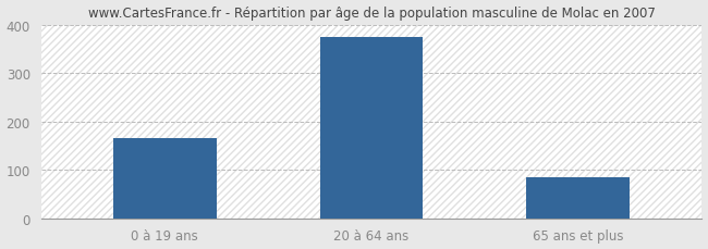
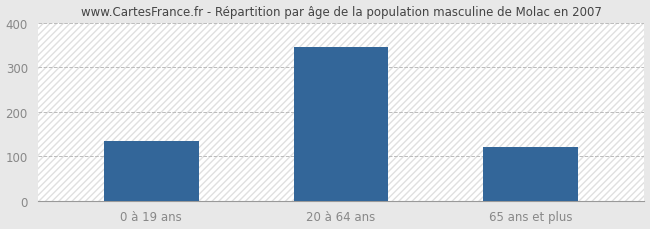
0 à 19 ans: 165 -> 135
20 à 64 ans: 375 -> 345
65 ans et plus: 85 -> 120
